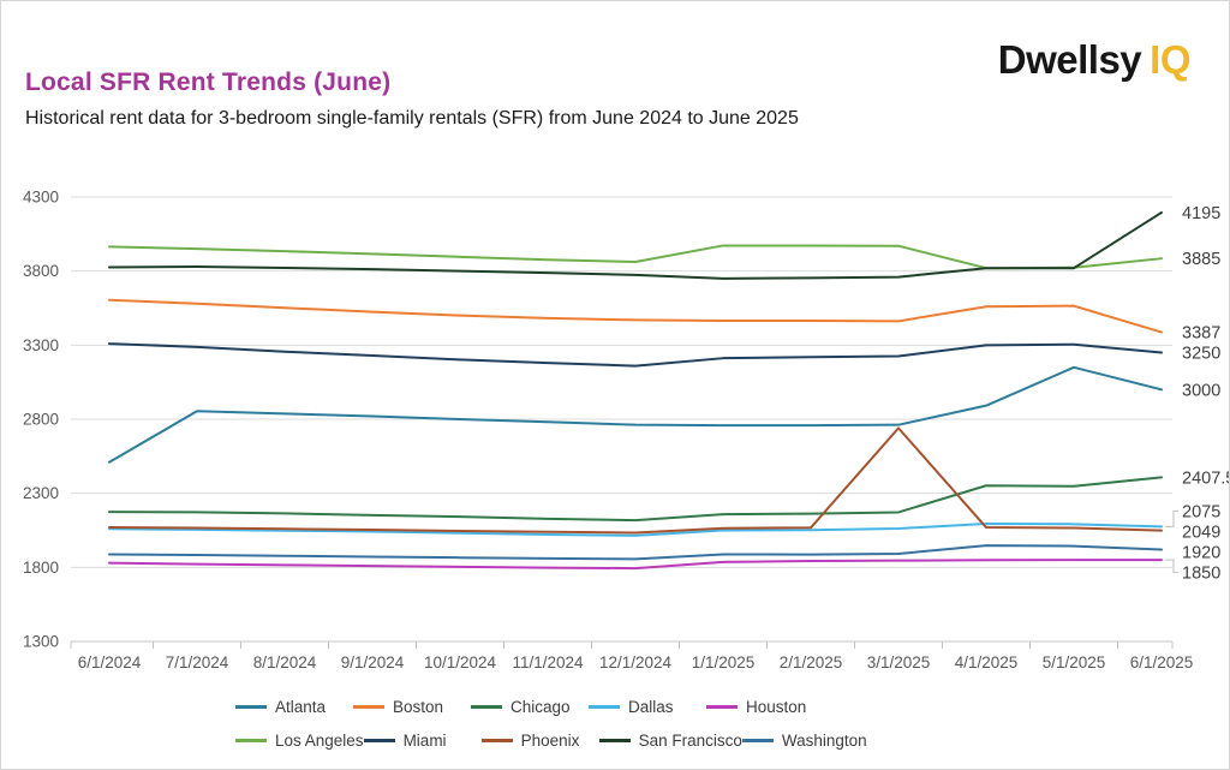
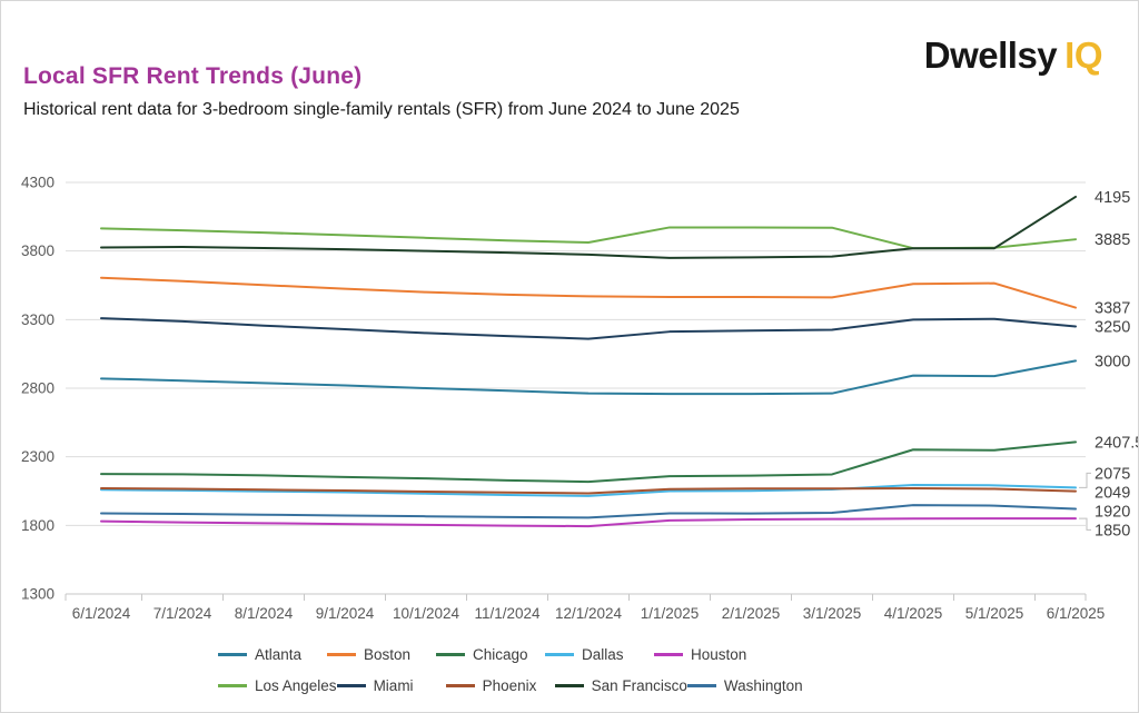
Atlanta/6/1/2024: 2510 -> 2870
Phoenix/3/1/2025: 2740 -> 2070
Atlanta/5/1/2025: 3150 -> 2890
